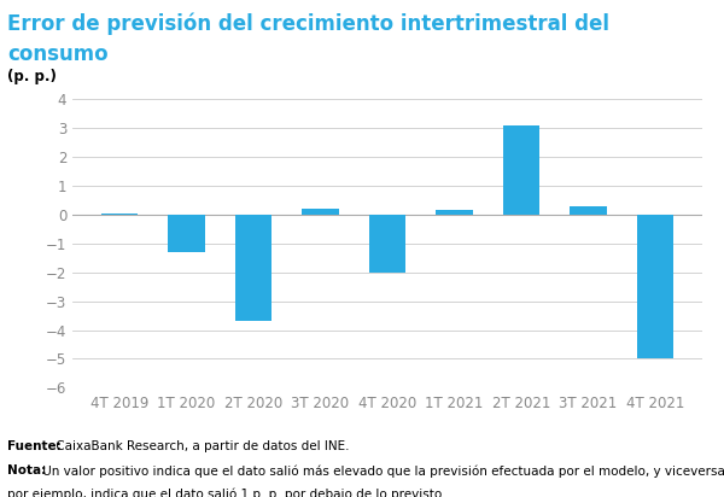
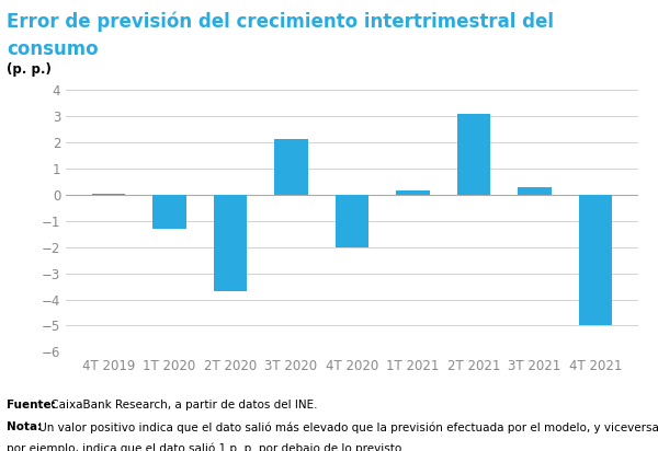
3T 2020: 0.20 -> 2.15
